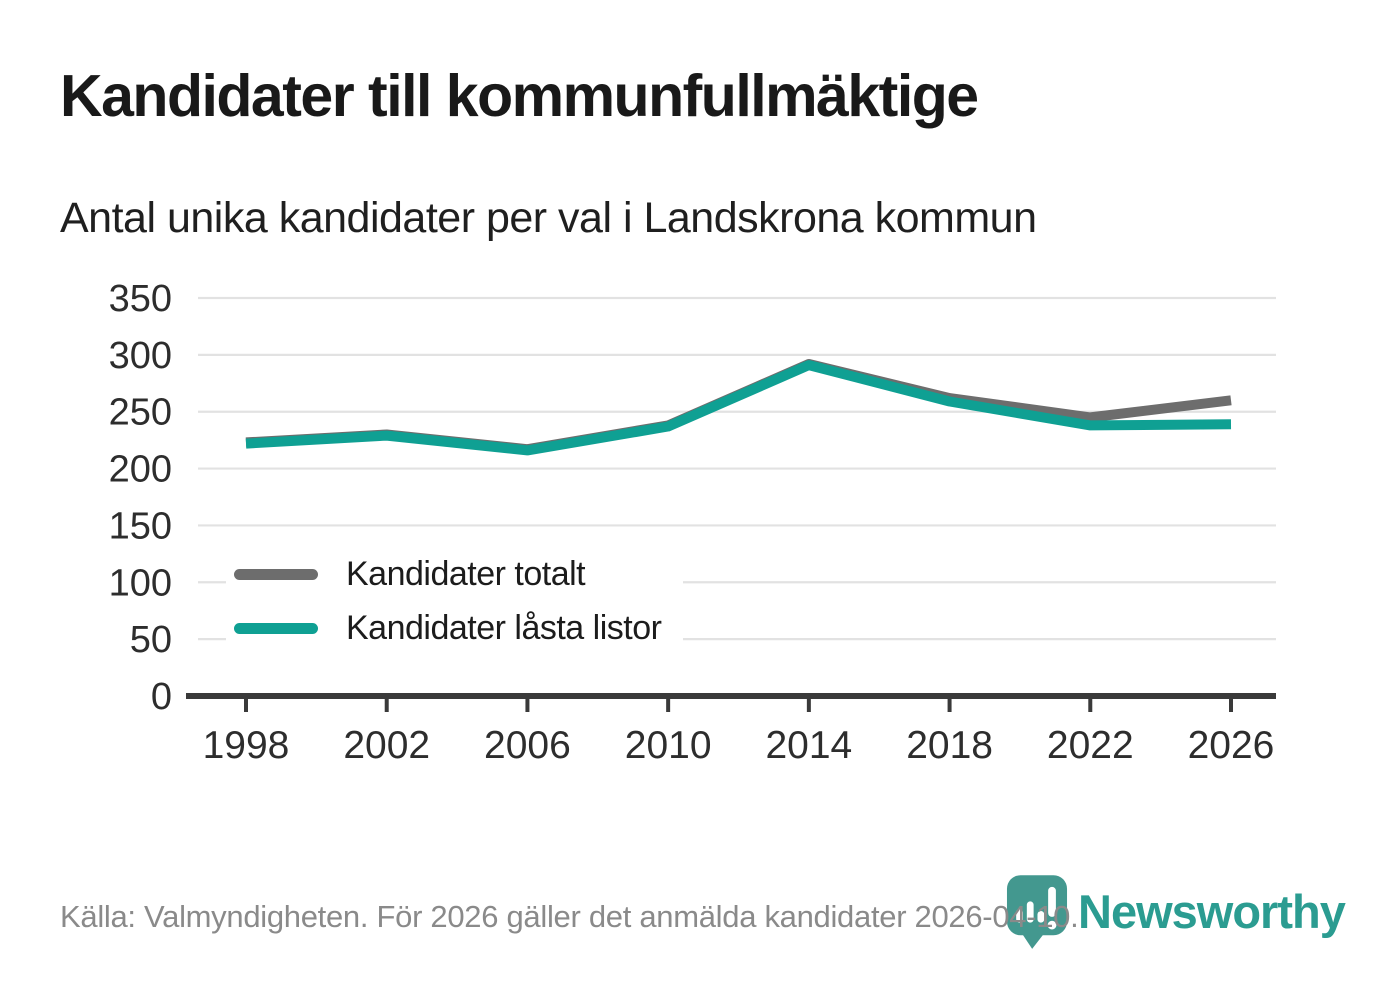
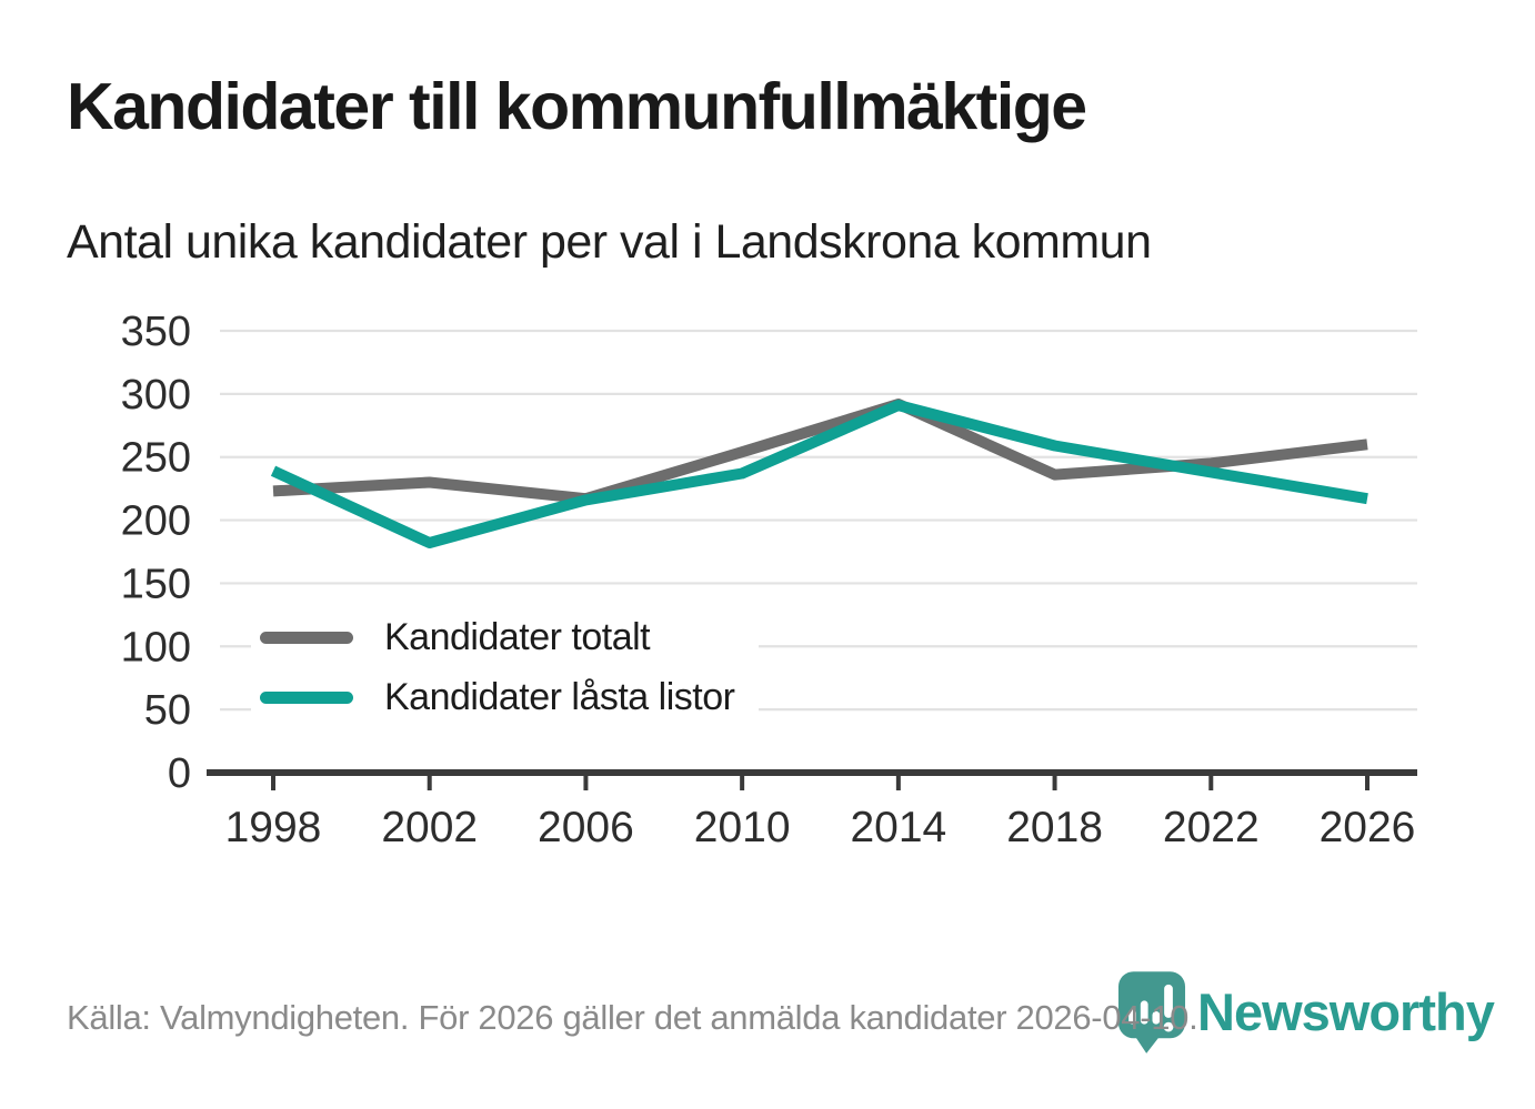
Kandidater låsta listor/1998: 222 -> 239
Kandidater låsta listor/2002: 229 -> 182
Kandidater totalt/2010: 238 -> 254
Kandidater totalt/2018: 262 -> 236
Kandidater låsta listor/2026: 239 -> 217
